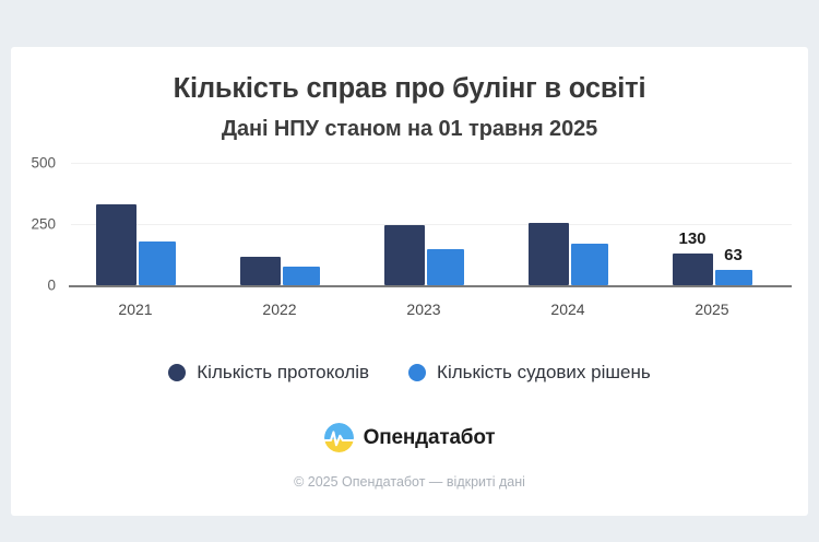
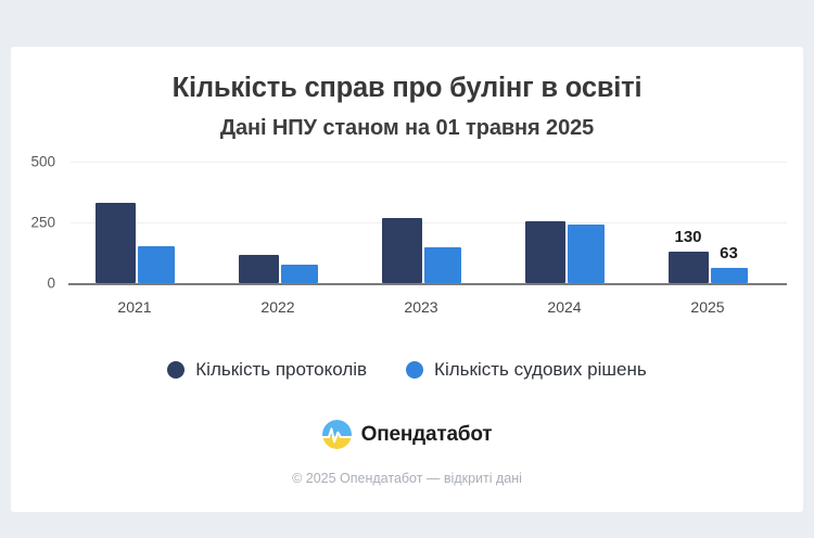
Кількість судових рішень/2021: 180 -> 150
Кількість протоколів/2023: 240 -> 270
Кількість судових рішень/2024: 170 -> 240
